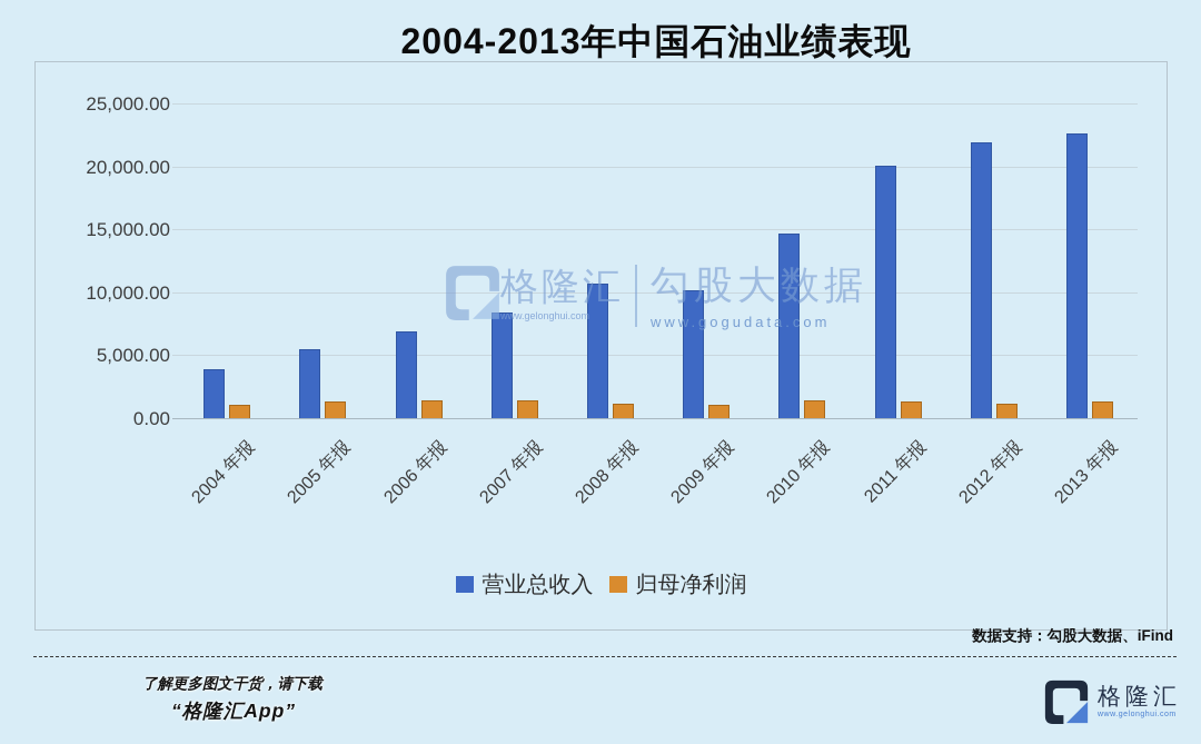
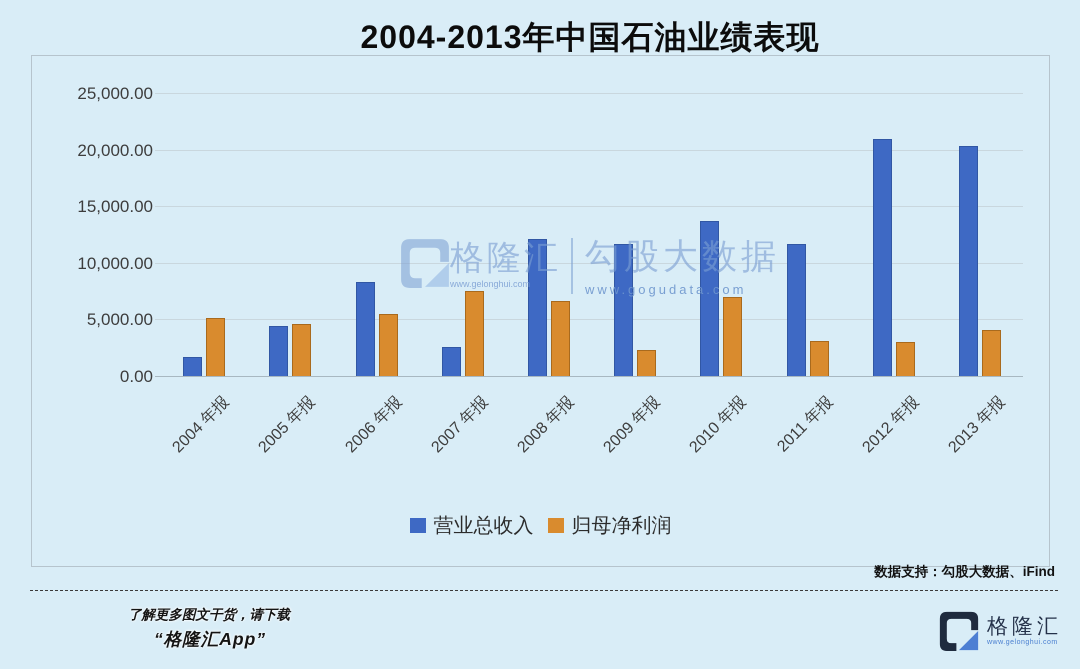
营业总收入/2004 年报: 3900 -> 1700
归母净利润/2004 年报: 1000 -> 5100
营业总收入/2005 年报: 5500 -> 4400
归母净利润/2005 年报: 1300 -> 4600
营业总收入/2006 年报: 6900 -> 8300
归母净利润/2006 年报: 1400 -> 5500
营业总收入/2007 年报: 8400 -> 2600
归母净利润/2007 年报: 1500 -> 7500
营业总收入/2008 年报: 10700 -> 12100
归母净利润/2008 年报: 1100 -> 6600
营业总收入/2009 年报: 10200 -> 11700
归母净利润/2009 年报: 1000 -> 2300
营业总收入/2010 年报: 14700 -> 13700
归母净利润/2010 年报: 1400 -> 7000
营业总收入/2011 年报: 20000 -> 11700
归母净利润/2011 年报: 1300 -> 3100
营业总收入/2012 年报: 22000 -> 20900
归母净利润/2012 年报: 1200 -> 3000
营业总收入/2013 年报: 22600 -> 20300
归母净利润/2013 年报: 1300 -> 4100
